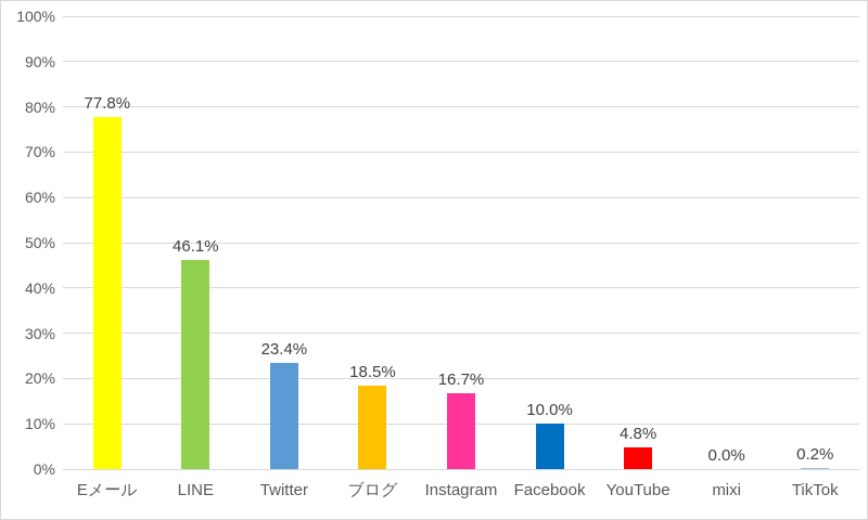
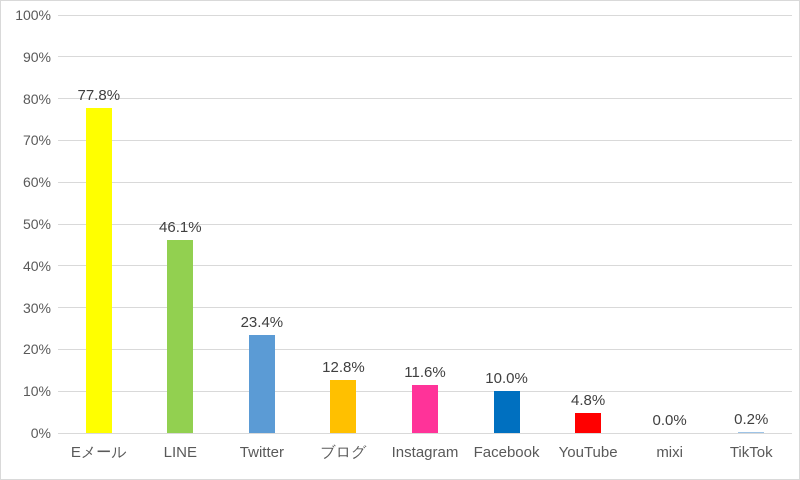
ブログ: 18.5% -> 12.8%
Instagram: 16.7% -> 11.6%
